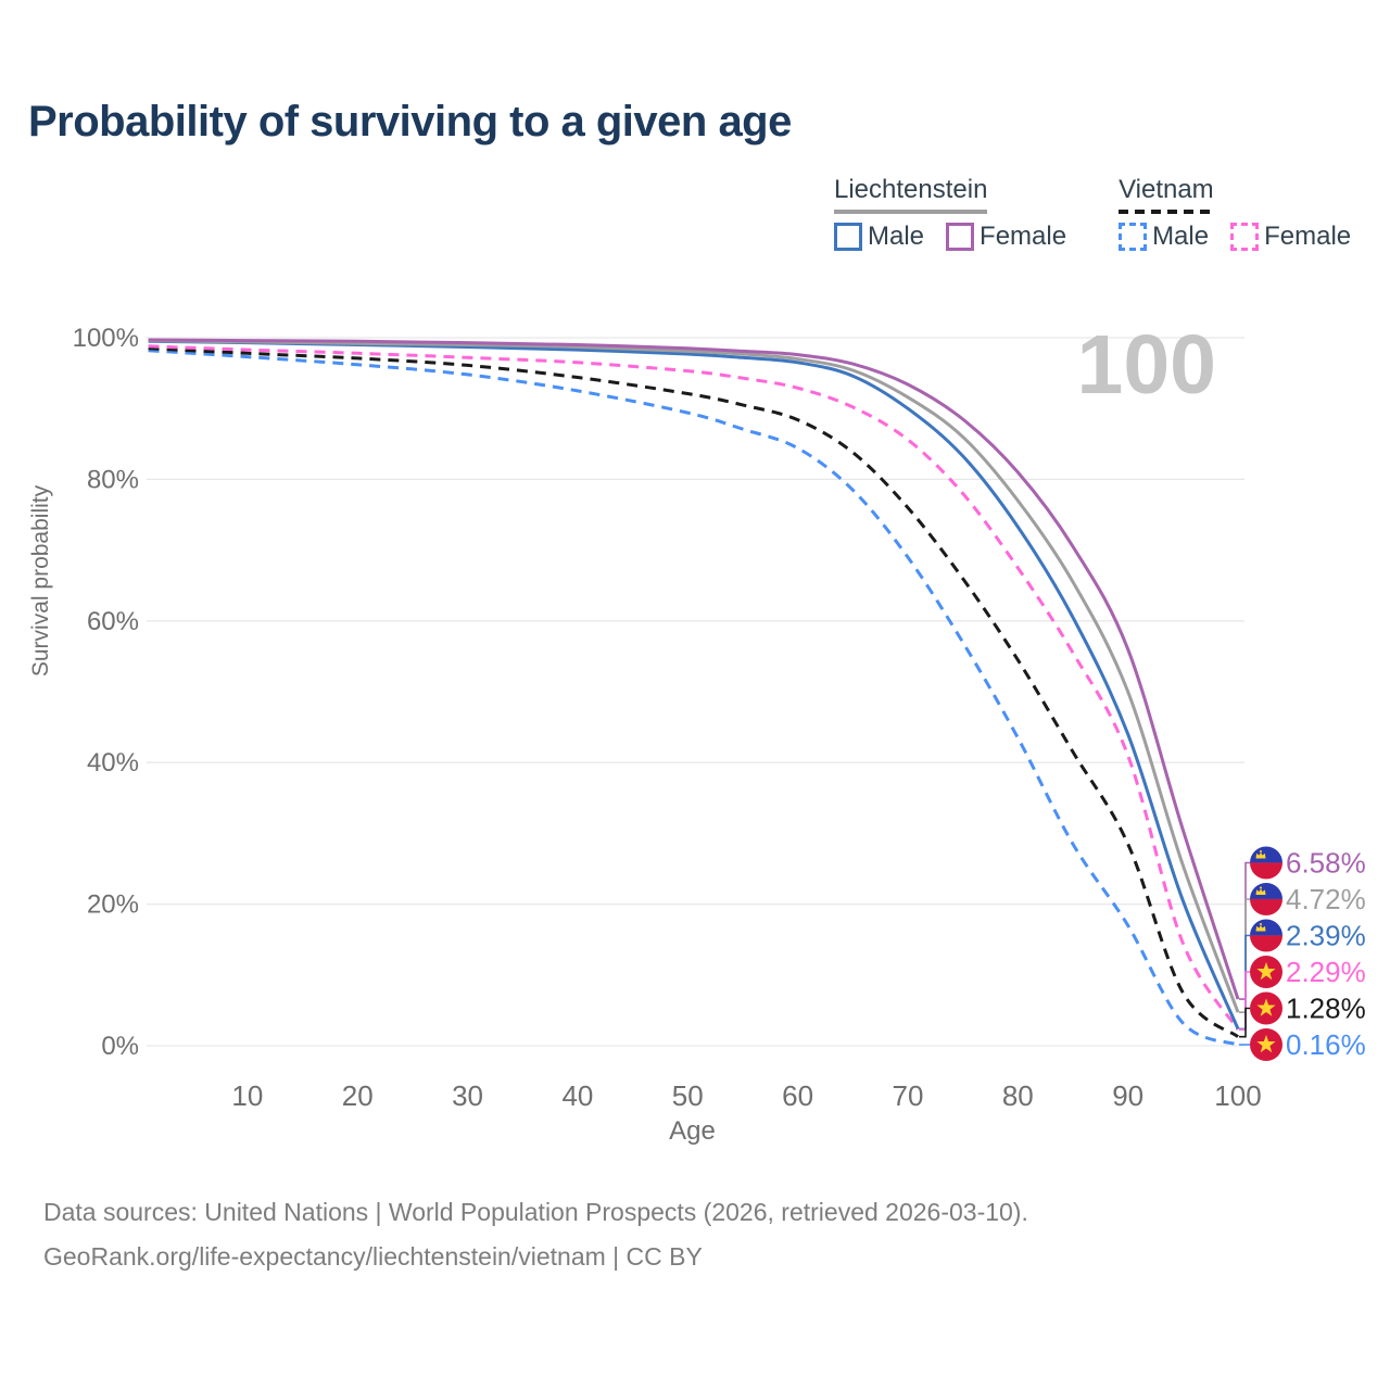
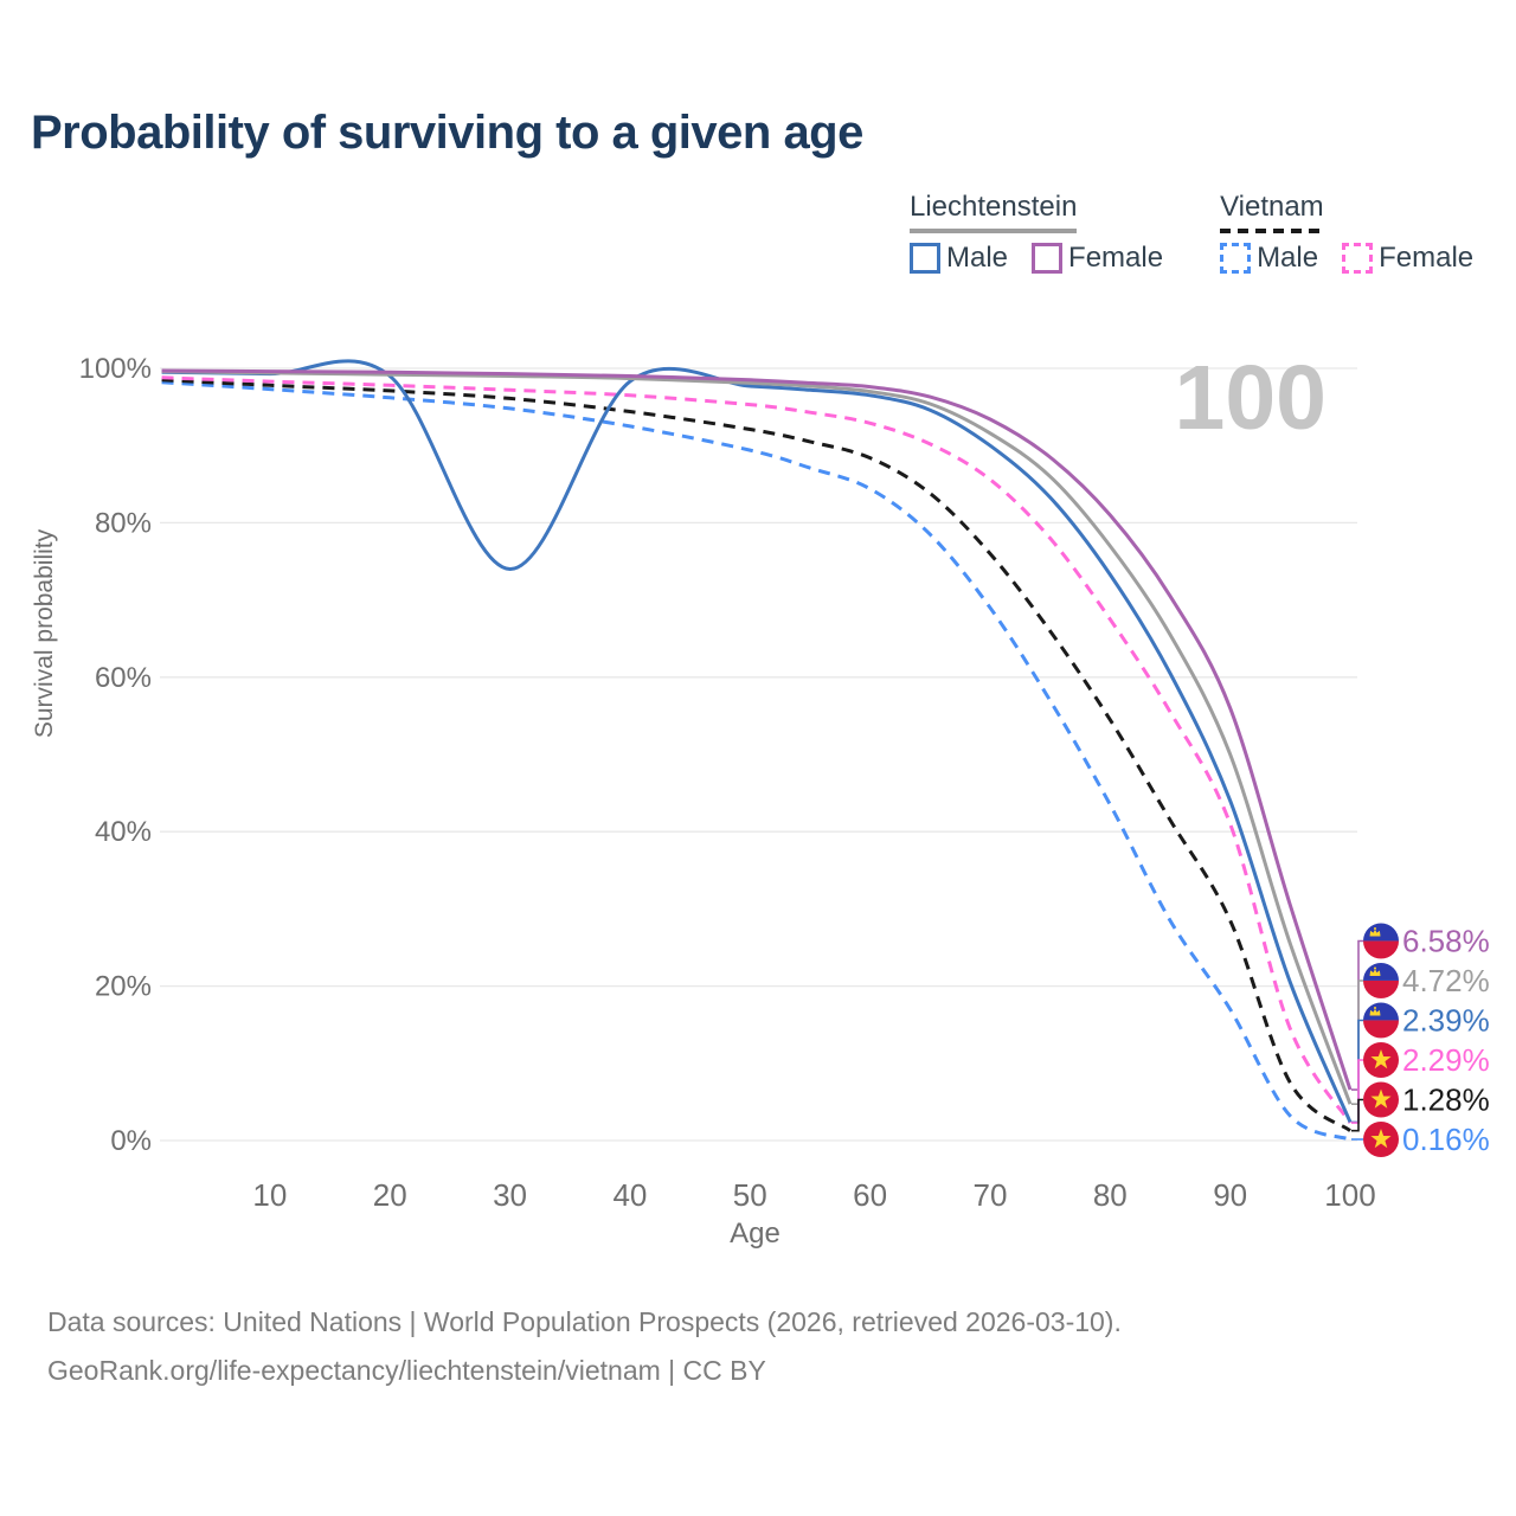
Liechtenstein Male/30: 99% -> 74%
